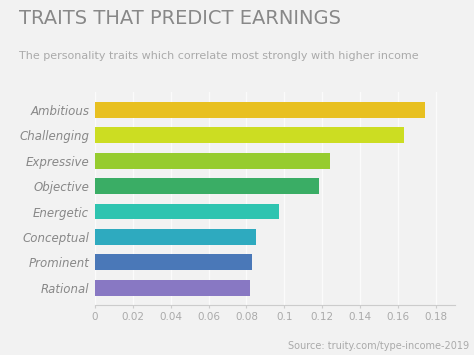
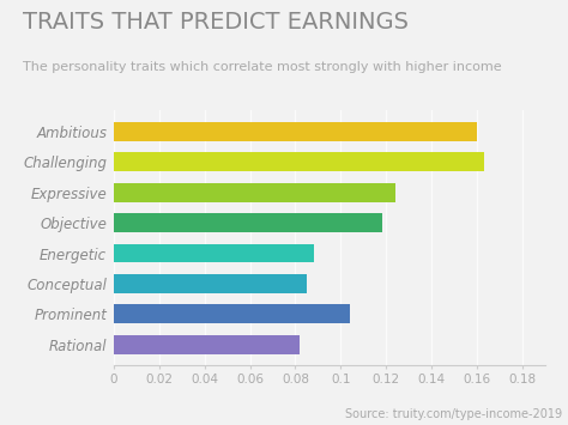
Ambitious: 0.174 -> 0.160
Energetic: 0.097 -> 0.088
Prominent: 0.083 -> 0.104
